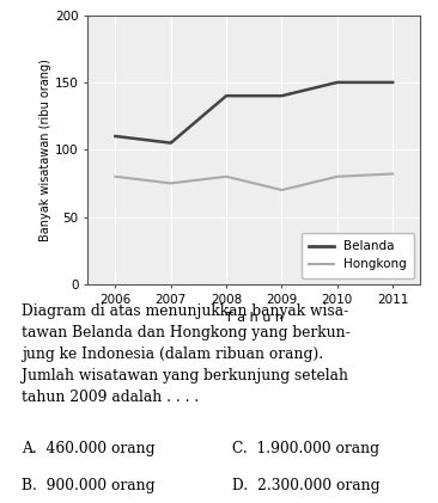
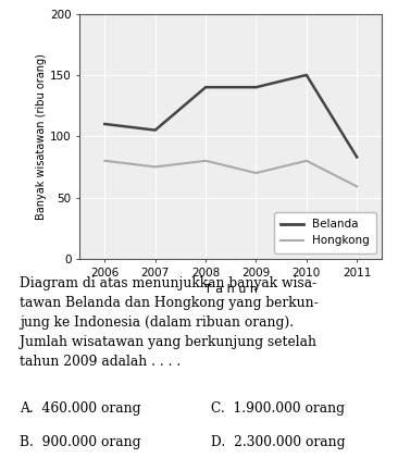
Belanda/2011: 150 -> 83
Hongkong/2011: 82 -> 59
